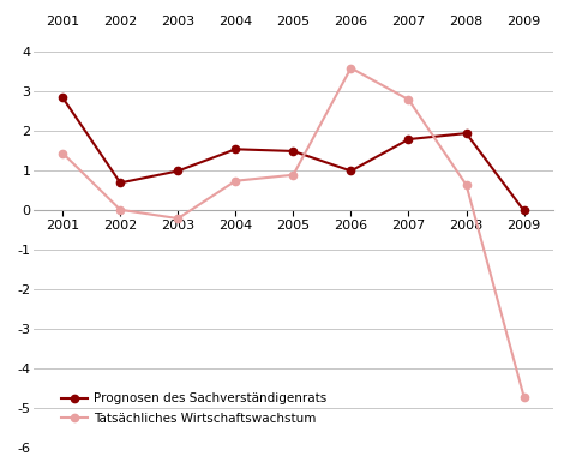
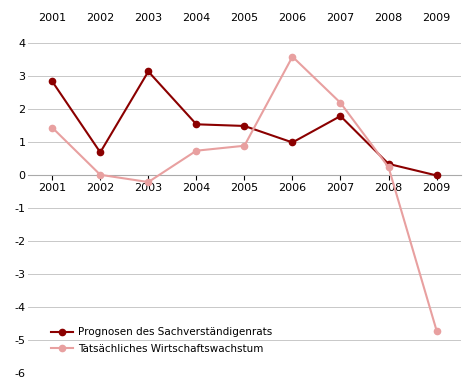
Prognosen des Sachverständigenrats/2003: 1.00 -> 3.15
Tatsächliches Wirtschaftswachstum/2007: 2.80 -> 2.20
Prognosen des Sachverständigenrats/2008: 1.95 -> 0.35
Tatsächliches Wirtschaftswachstum/2008: 0.65 -> 0.25
